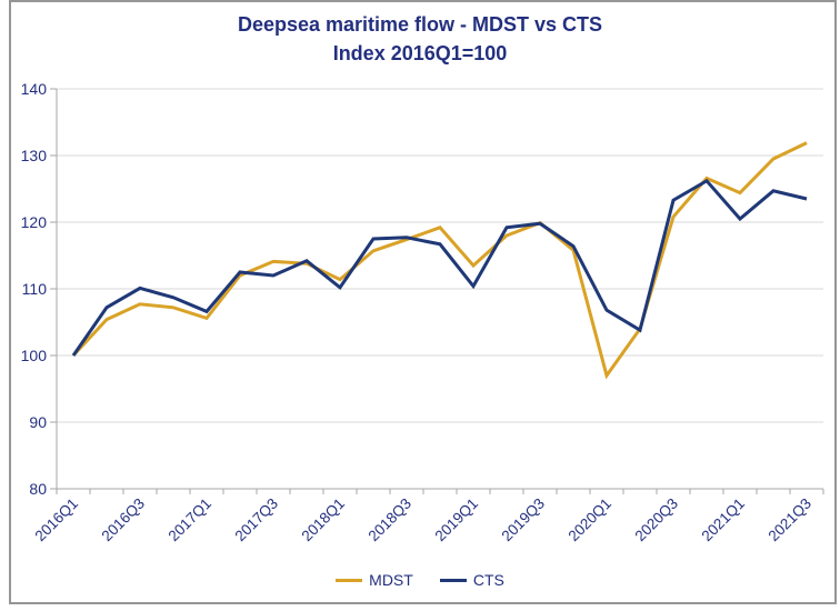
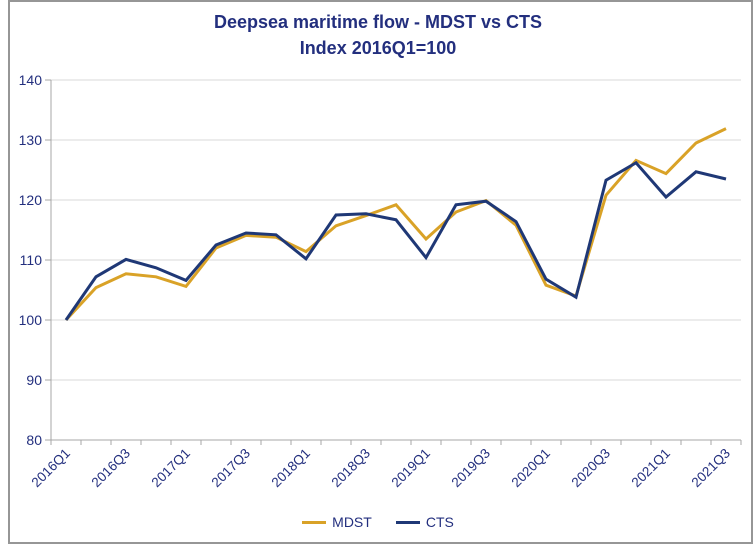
CTS/2017Q3: 112 -> 114
MDST/2020Q1: 97 -> 106
